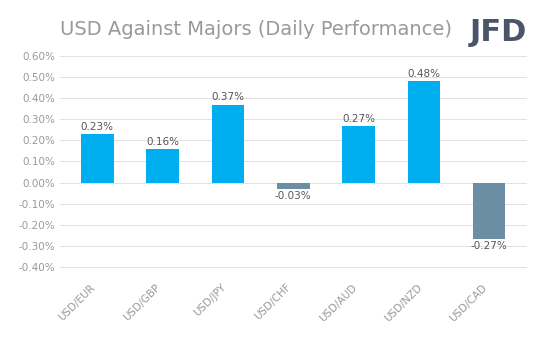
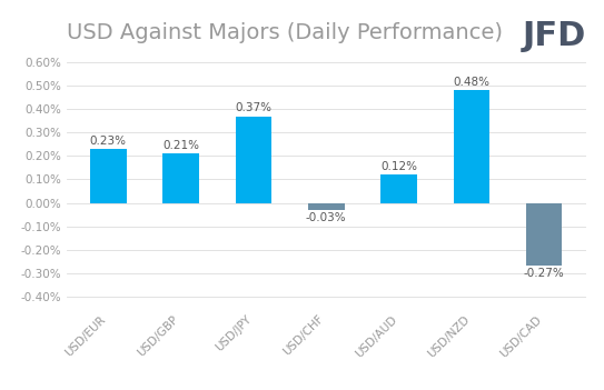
USD/GBP: 0.16% -> 0.21%
USD/AUD: 0.27% -> 0.12%
